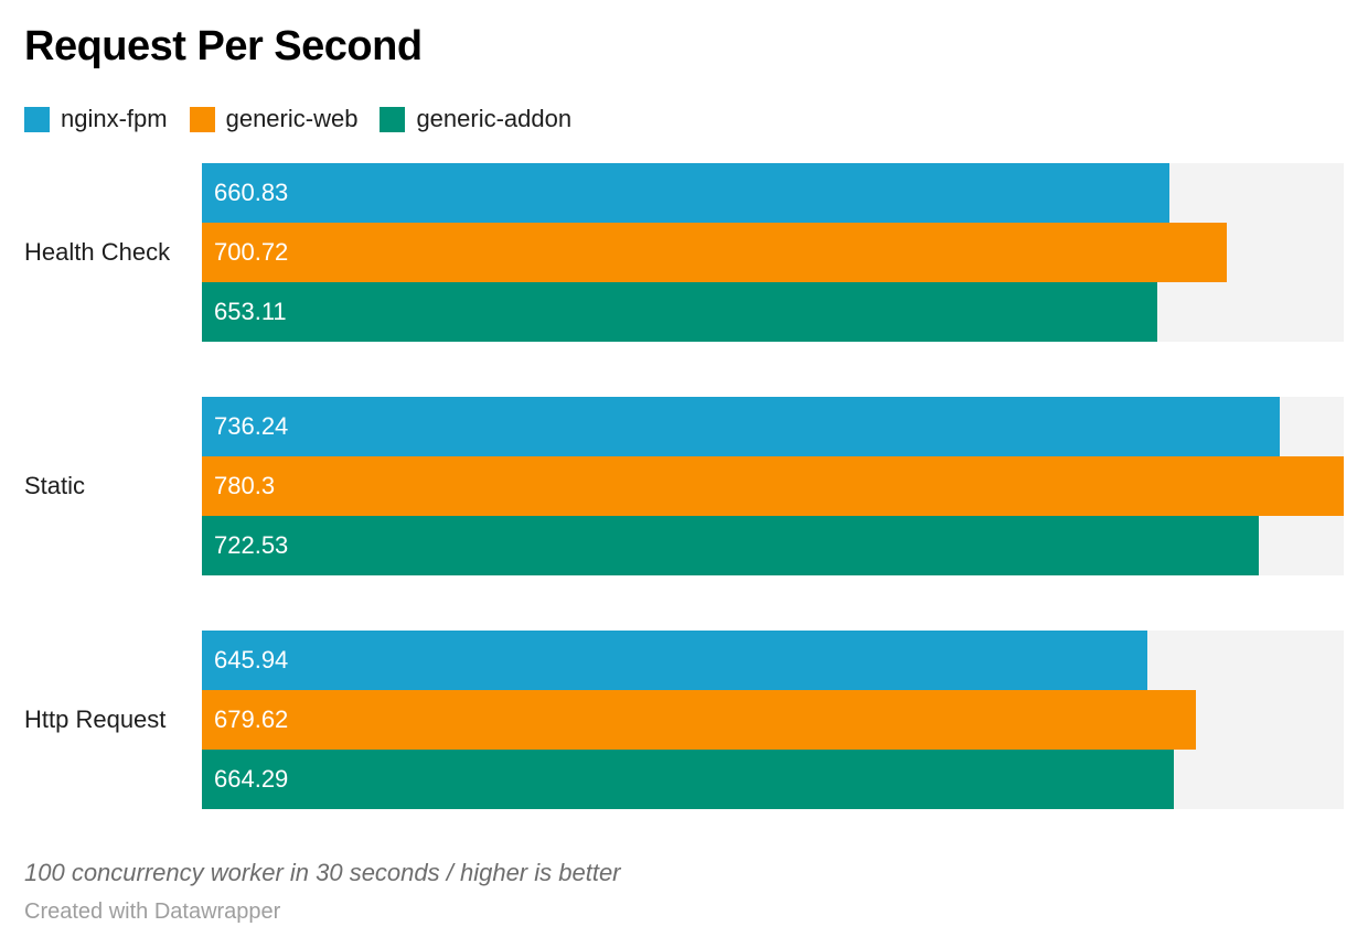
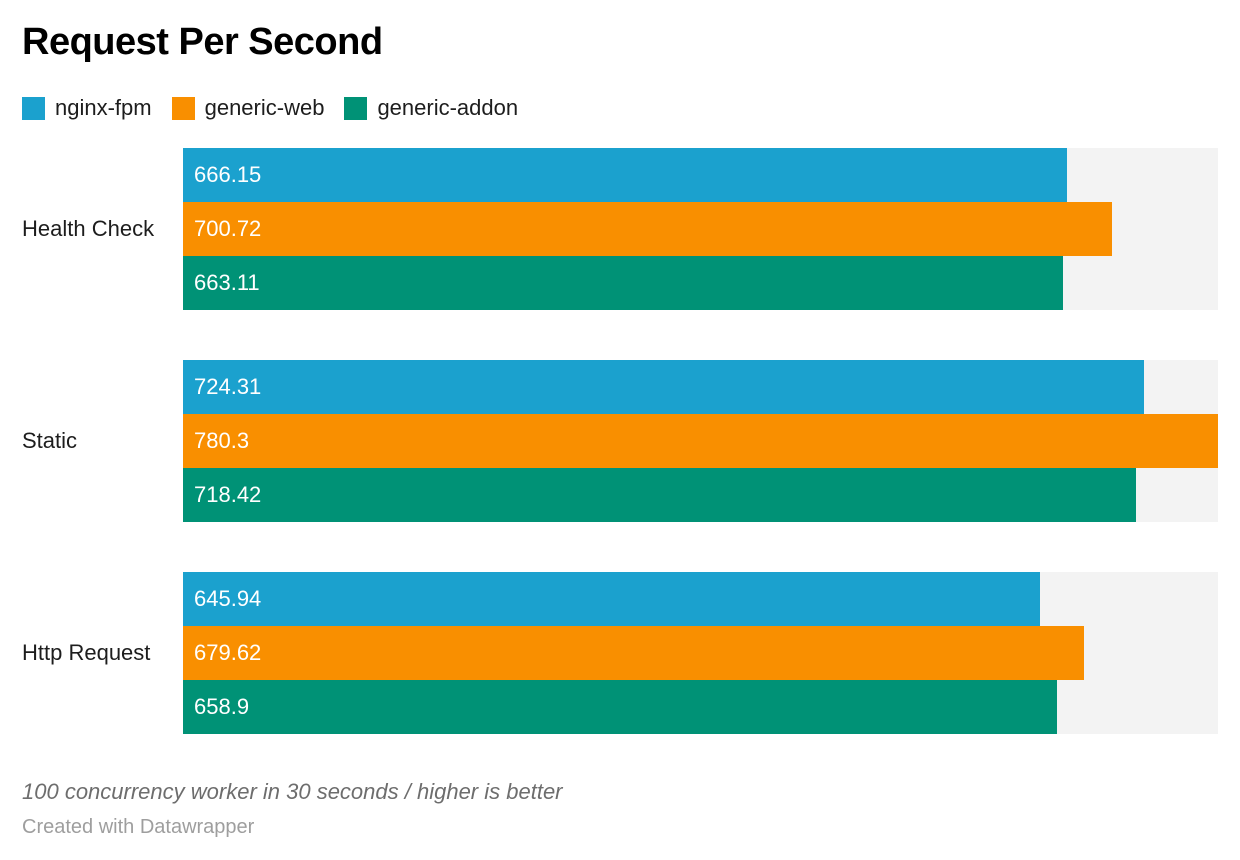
nginx-fpm/Health Check: 660.83 -> 666.15
generic-addon/Health Check: 653.11 -> 663.11
nginx-fpm/Static: 736.24 -> 724.31
generic-addon/Static: 722.53 -> 718.42
generic-addon/Http Request: 664.29 -> 658.9
